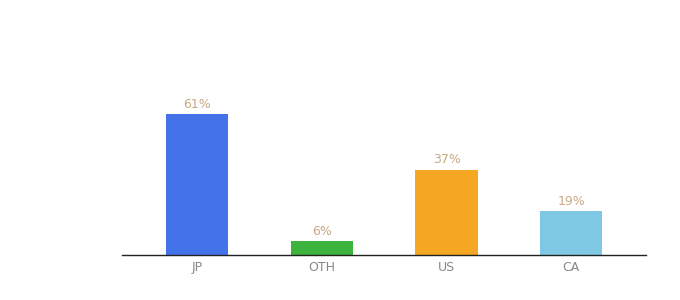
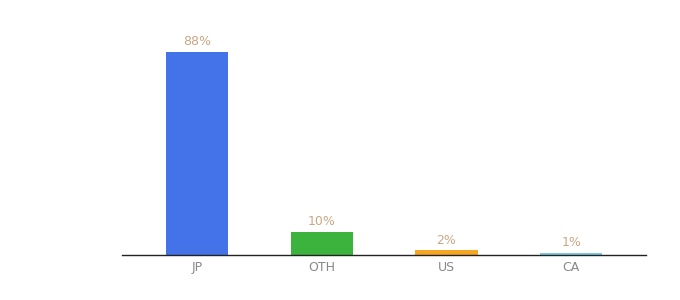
JP: 61% -> 88%
OTH: 6% -> 10%
US: 37% -> 2%
CA: 19% -> 1%
